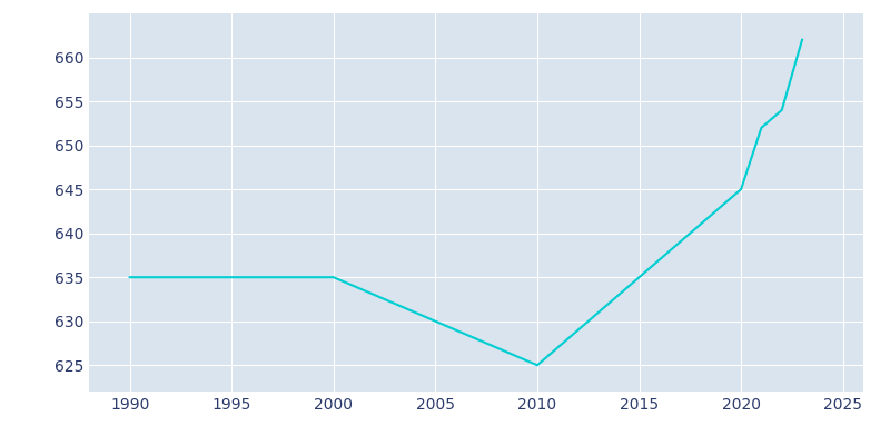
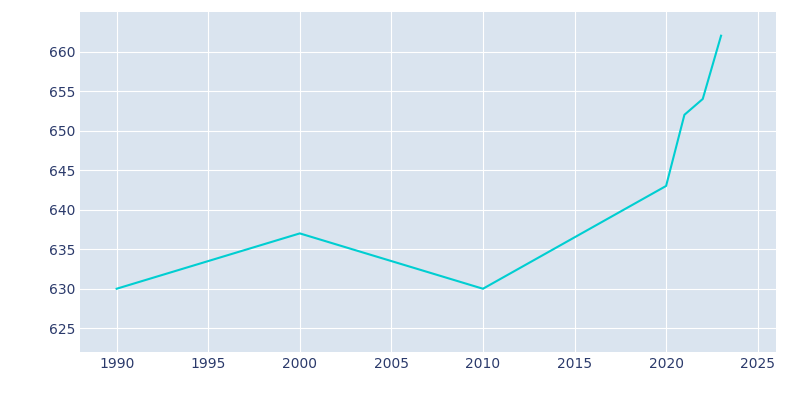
1990: 635 -> 630
2000: 635 -> 637
2010: 625 -> 630
2020: 645 -> 643
